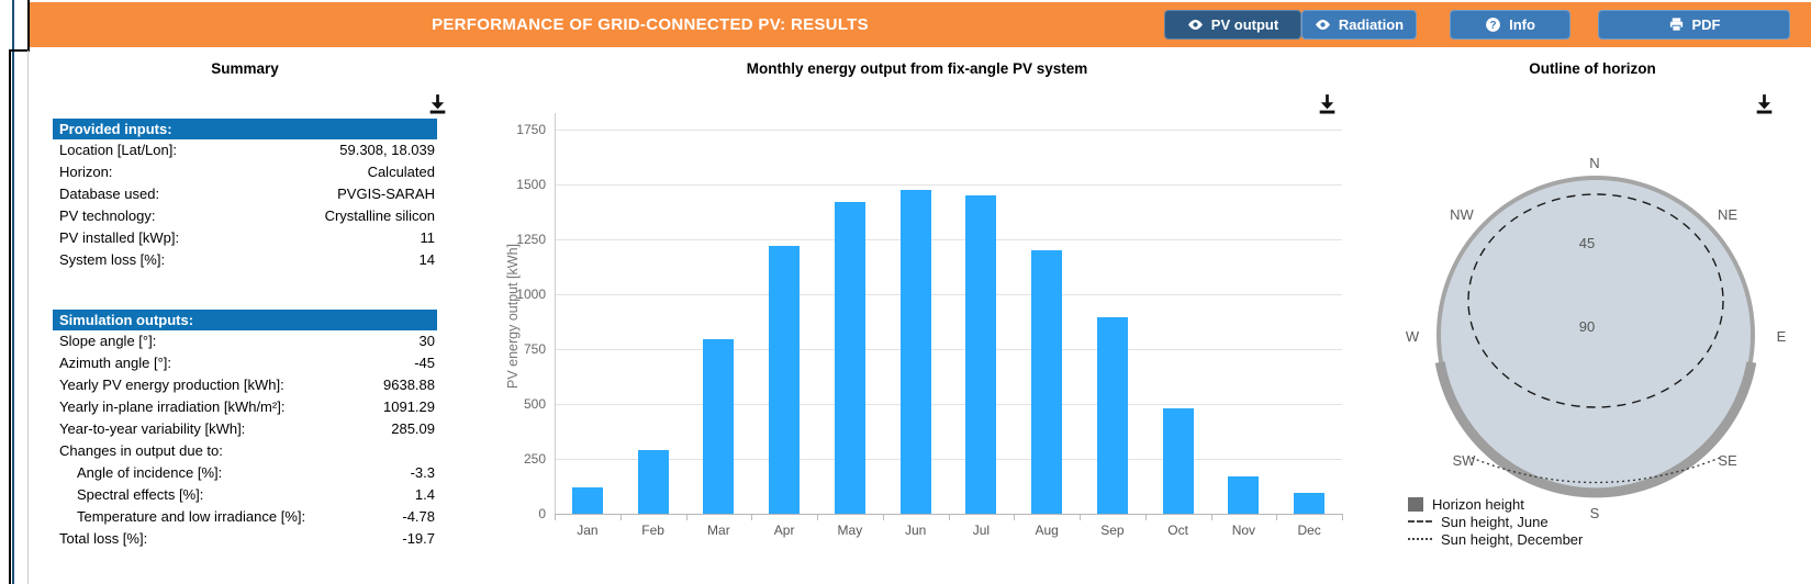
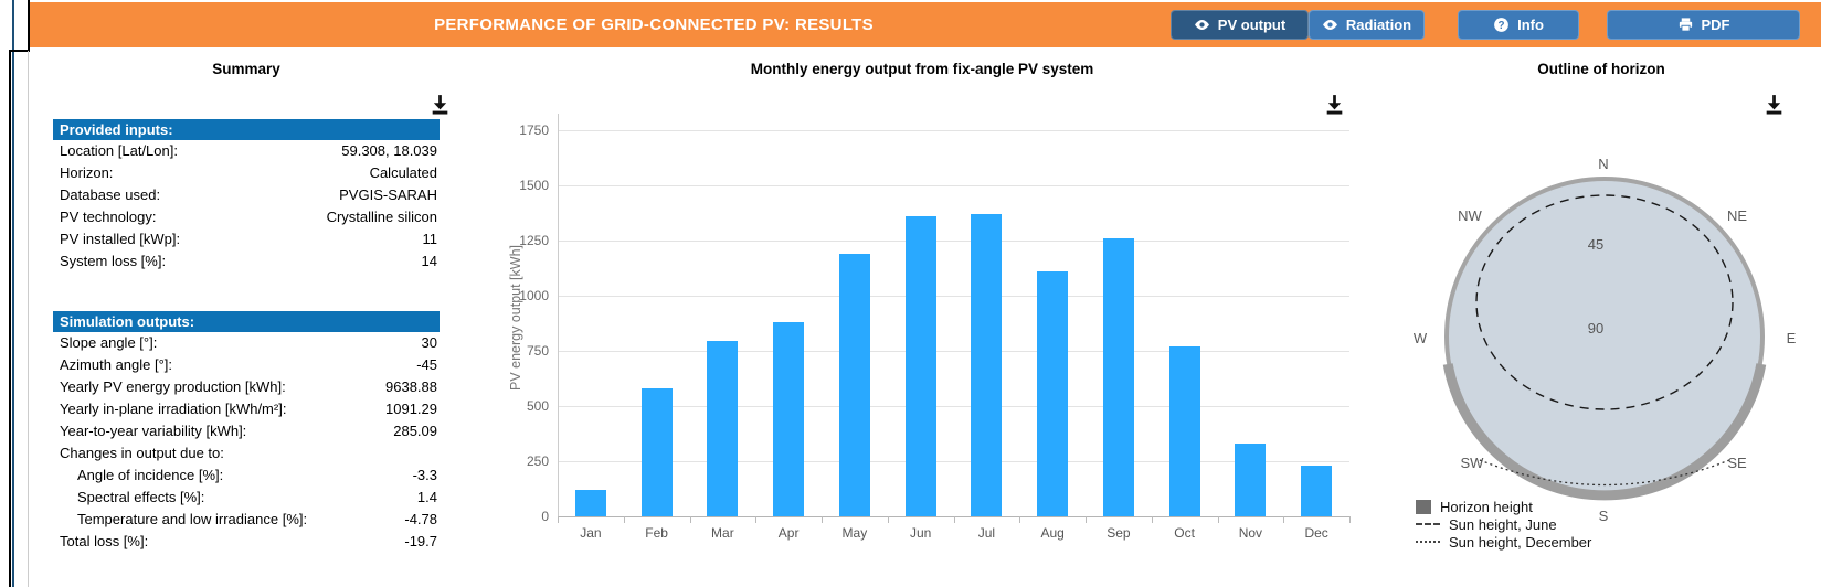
Feb: 290 -> 580
Apr: 1220 -> 880
May: 1420 -> 1190
Jun: 1480 -> 1360
Jul: 1450 -> 1370
Aug: 1200 -> 1110
Sep: 900 -> 1260
Oct: 480 -> 770
Nov: 170 -> 330
Dec: 100 -> 230
